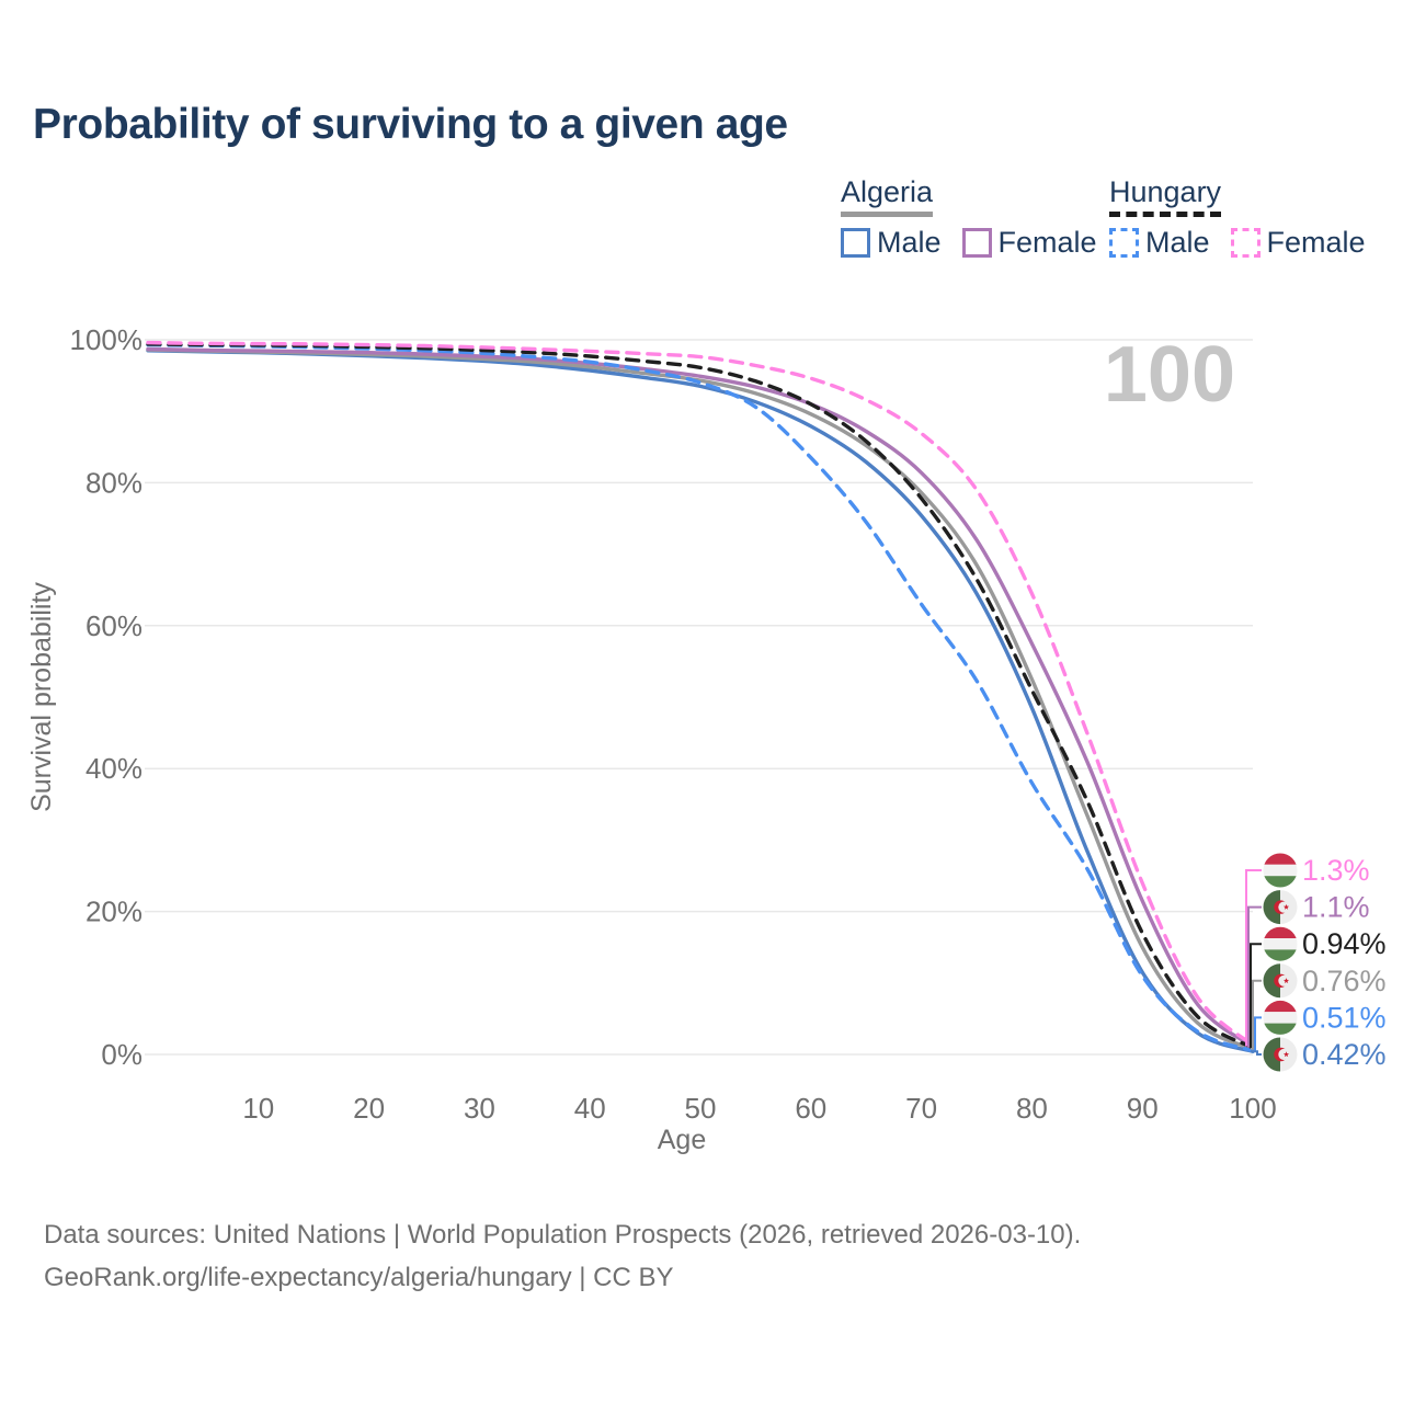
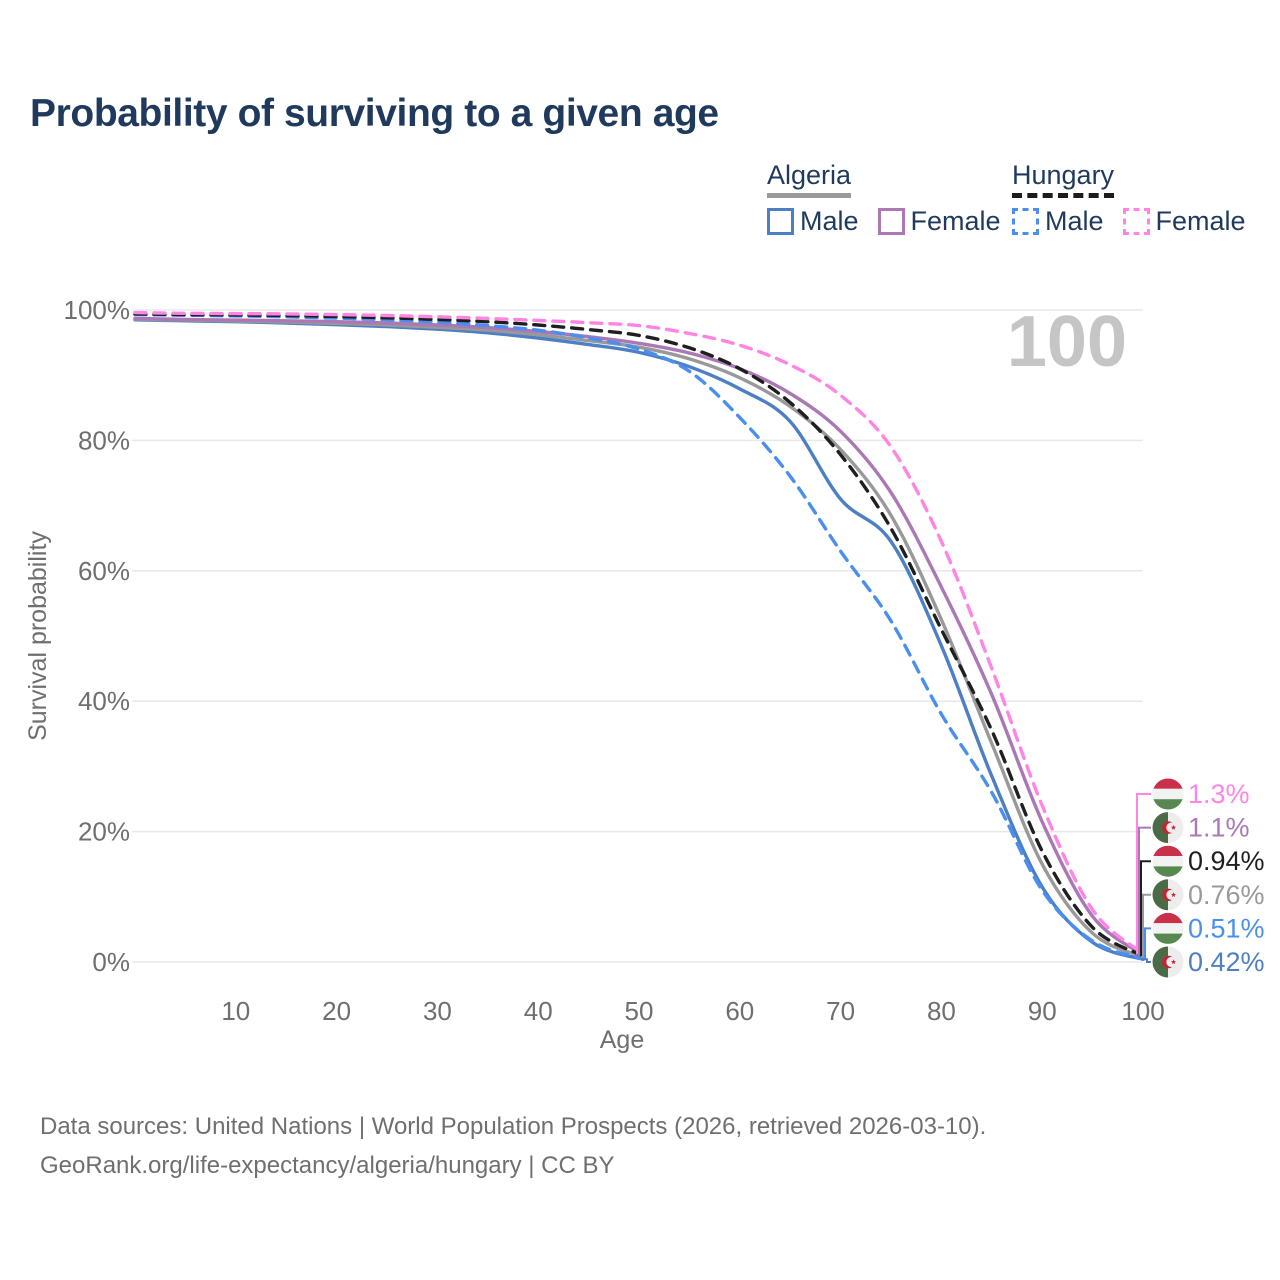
Algeria Male/70: 75% -> 71%
